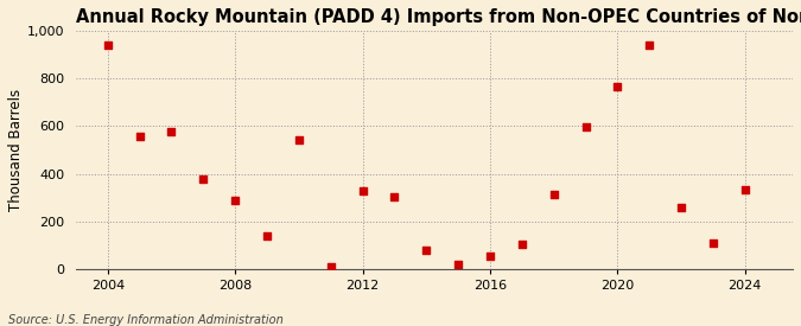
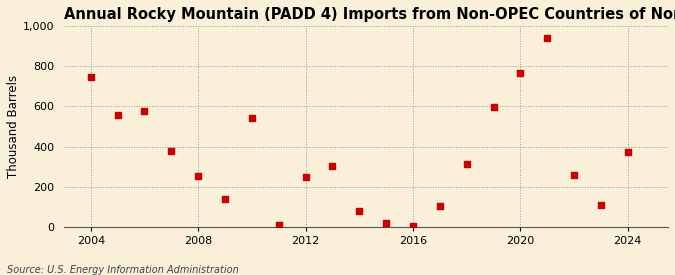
2004: 940 -> 748
2008: 290 -> 252
2012: 330 -> 248
2016: 55 -> 5
2024: 335 -> 375
